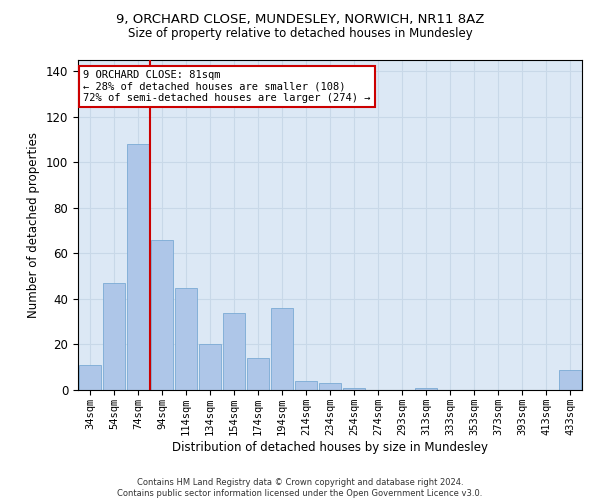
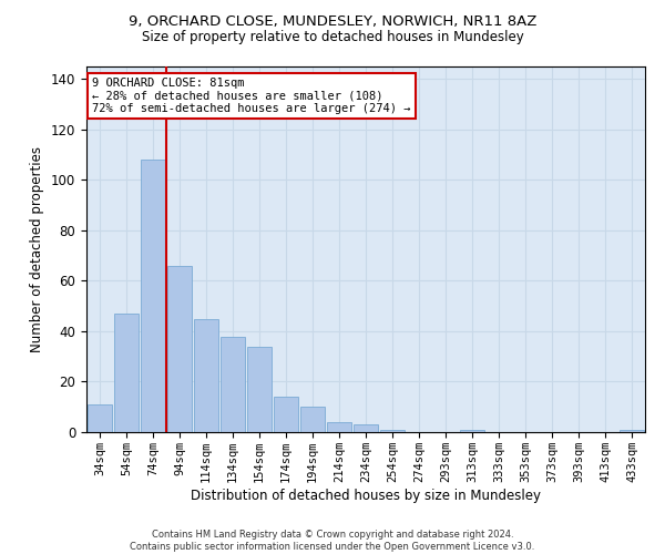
134sqm: 20 -> 38
194sqm: 36 -> 10
433sqm: 9 -> 1
